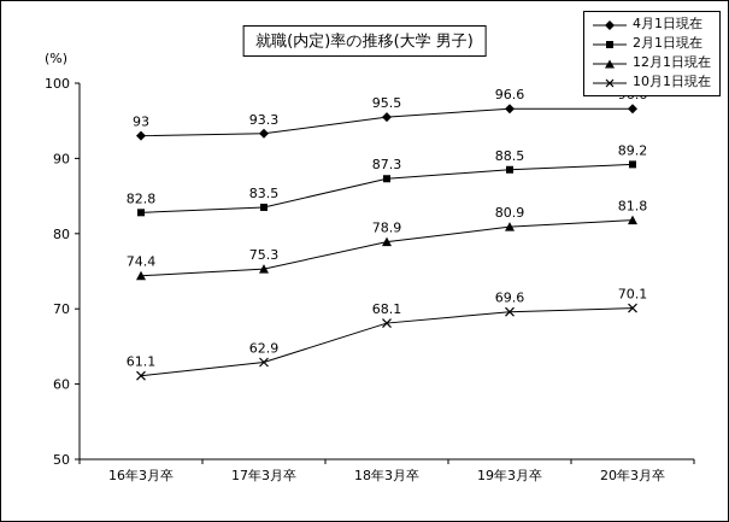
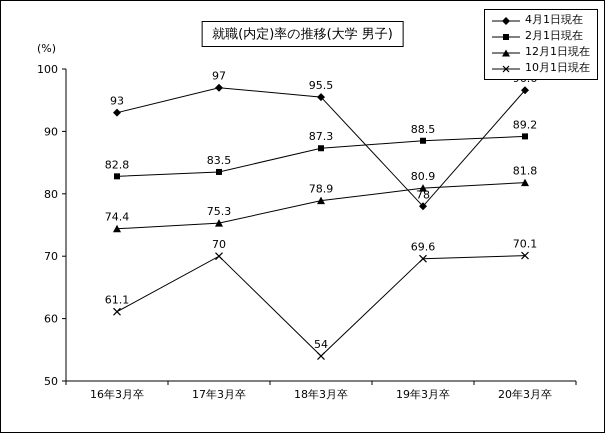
4月1日現在/17年3月卒: 93.3 -> 97
10月1日現在/17年3月卒: 62.9 -> 70
10月1日現在/18年3月卒: 68.1 -> 54
4月1日現在/19年3月卒: 96.6 -> 78
